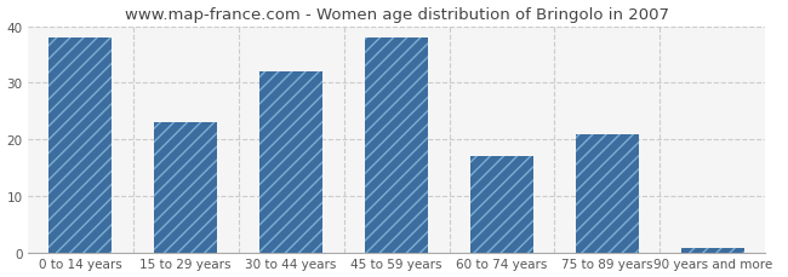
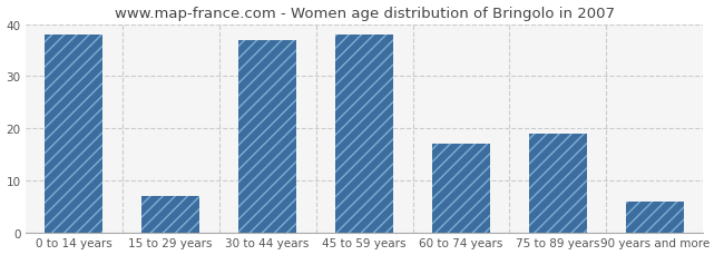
15 to 29 years: 23 -> 7
30 to 44 years: 32 -> 37
75 to 89 years: 21 -> 19
90 years and more: 1 -> 6
